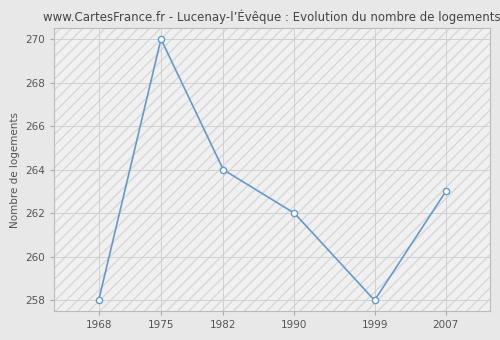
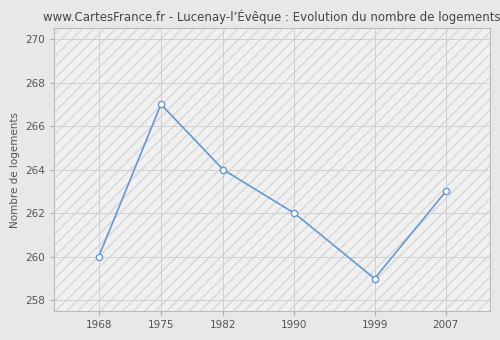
1968: 258 -> 260
1975: 270 -> 267
1999: 258 -> 259
